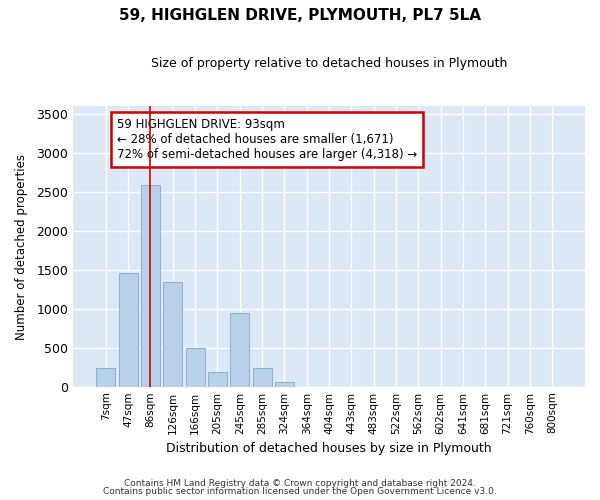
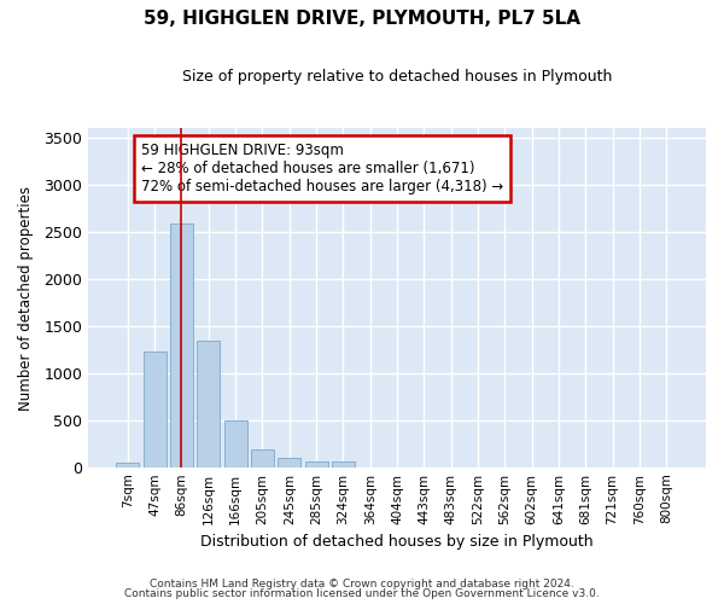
7sqm: 240 -> 50
47sqm: 1460 -> 1230
245sqm: 940 -> 100
285sqm: 240 -> 60
